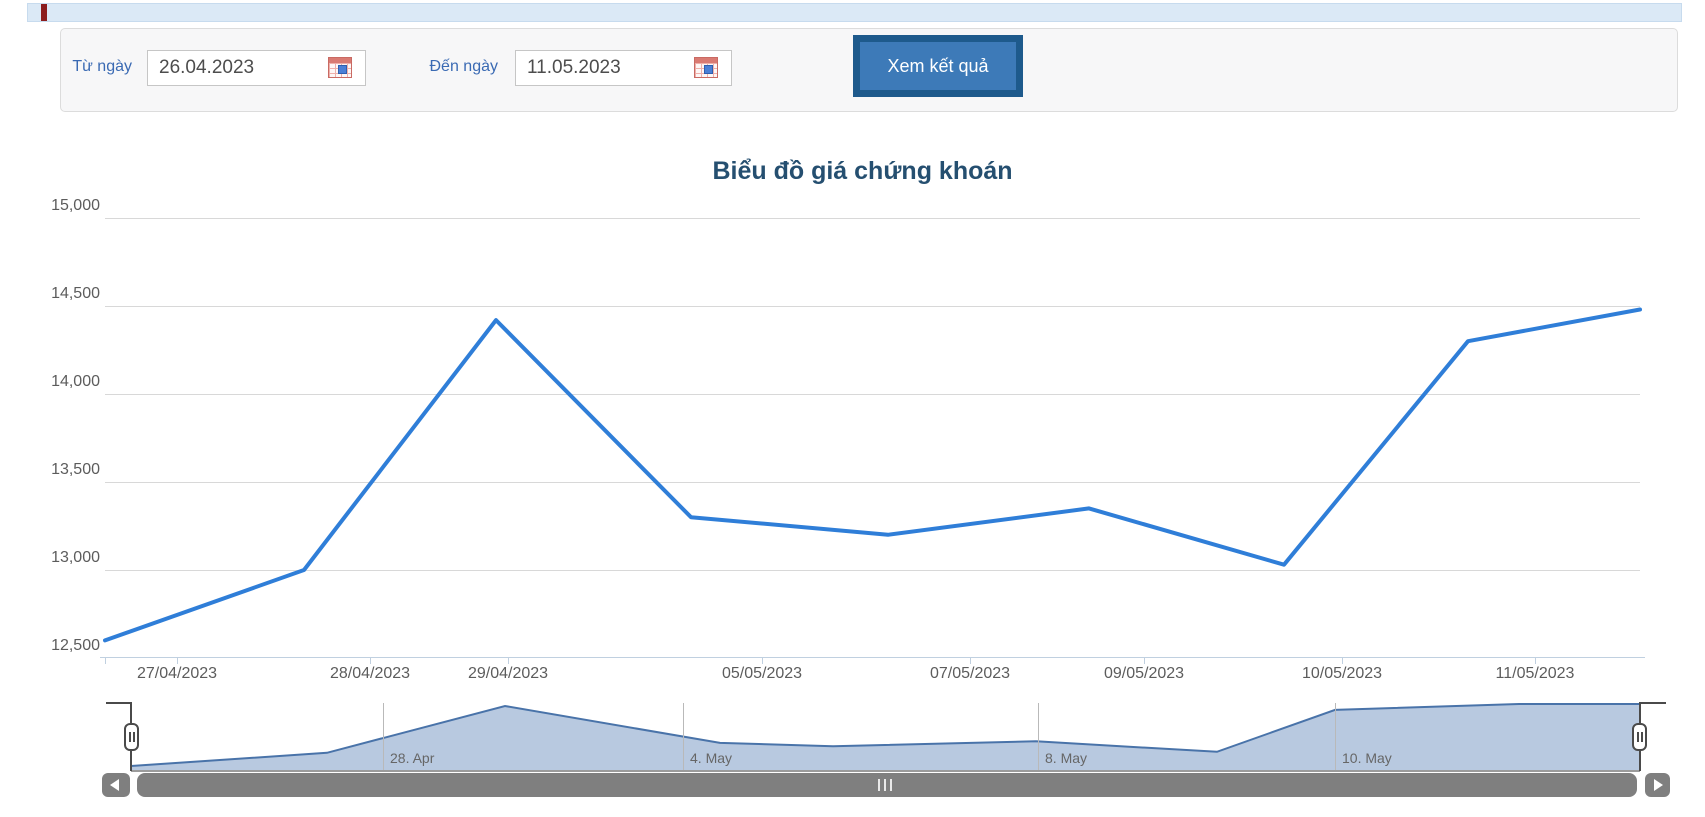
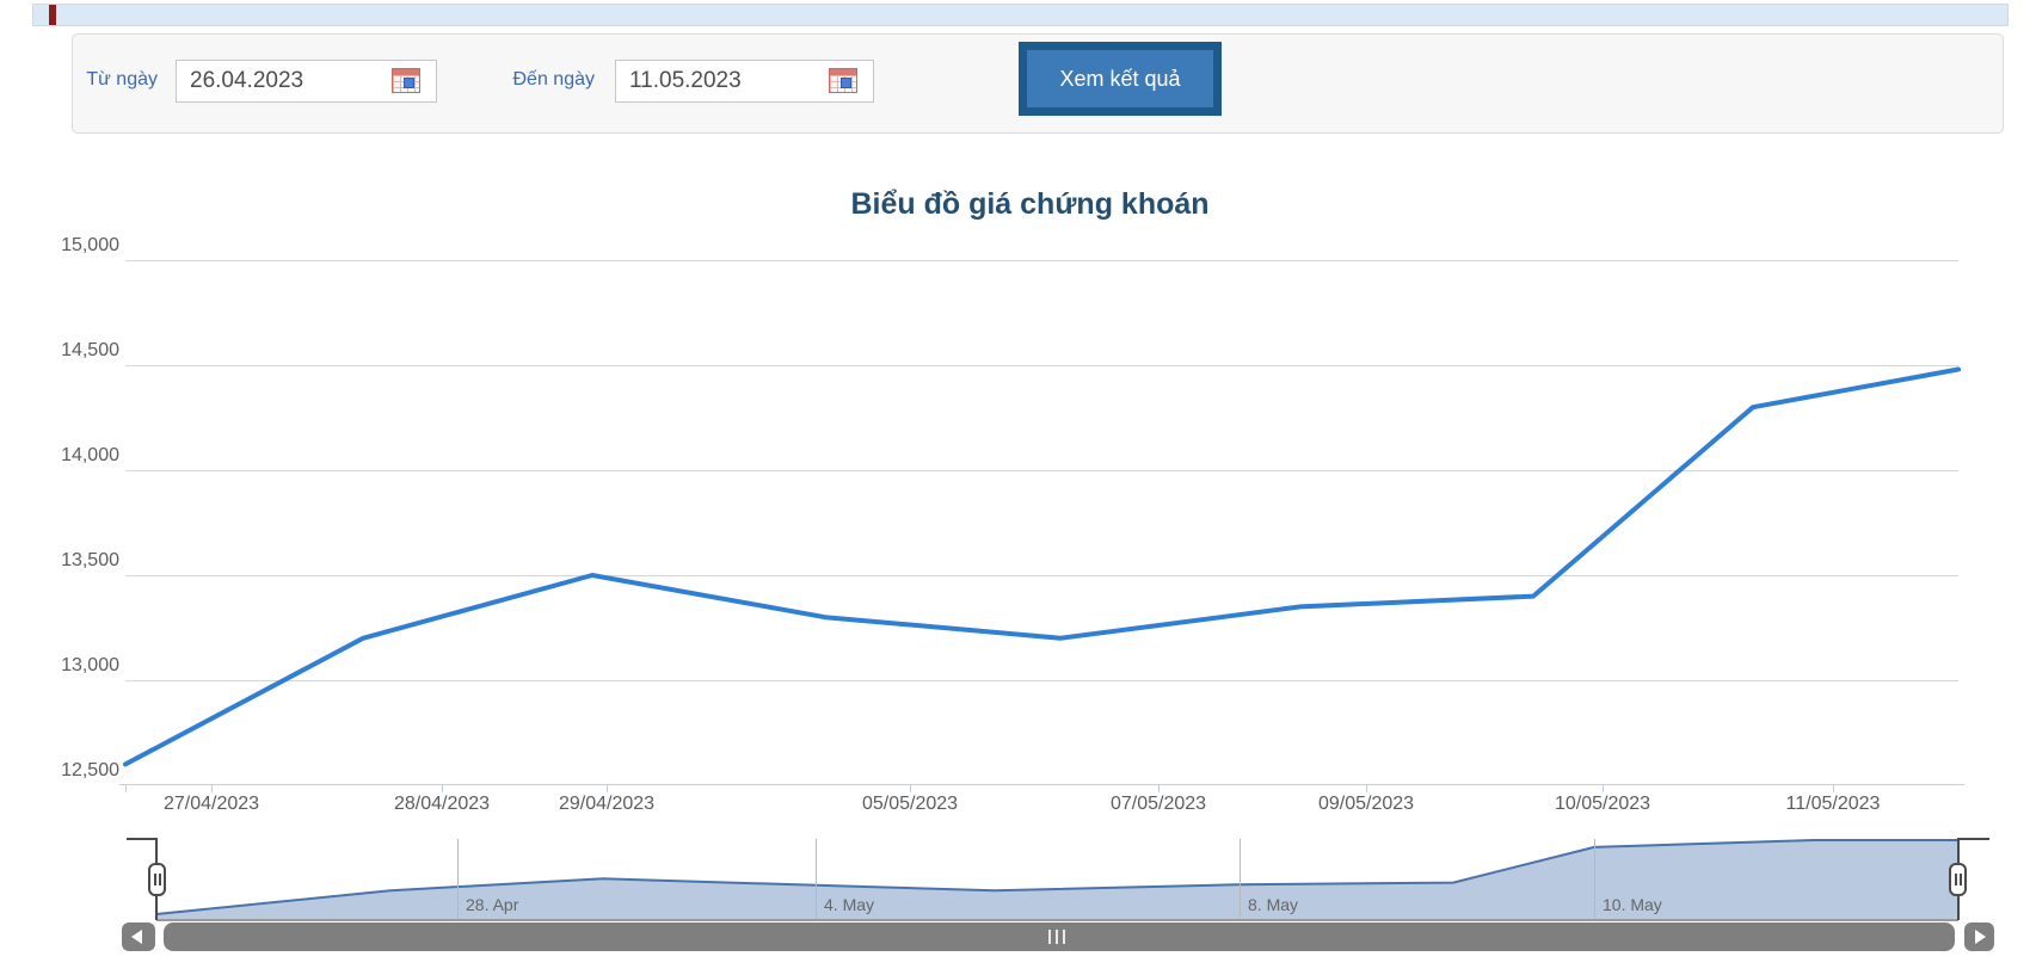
27/04/2023: 13000 -> 13200
28/04/2023: 14420 -> 13500
09/05/2023: 13030 -> 13400
